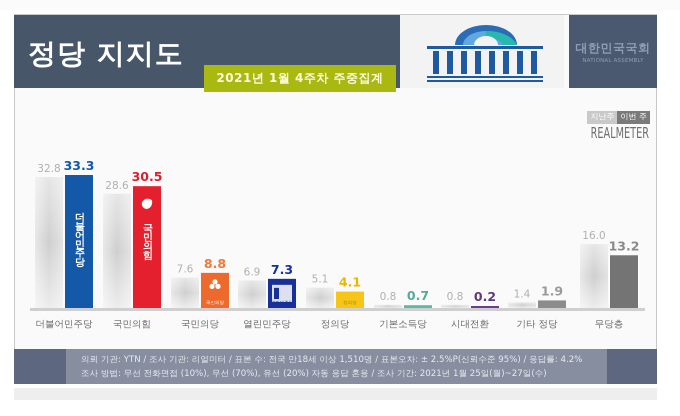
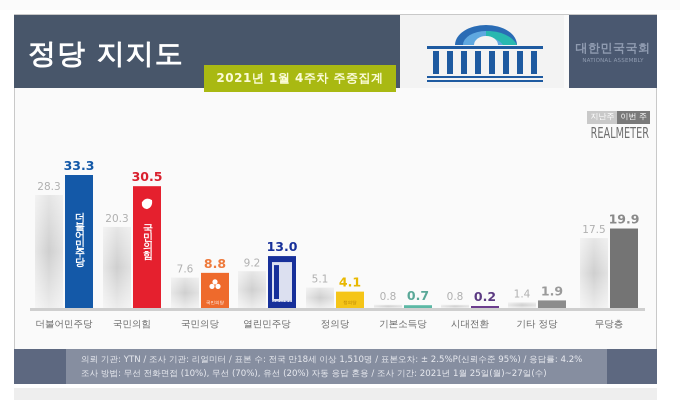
지난주/더불어민주당: 32.8 -> 28.3
지난주/국민의힘: 28.6 -> 20.3
지난주/열린민주당: 6.9 -> 9.2
이번 주/열린민주당: 7.3 -> 13.0
지난주/무당층: 16.0 -> 17.5
이번 주/무당층: 13.2 -> 19.9
